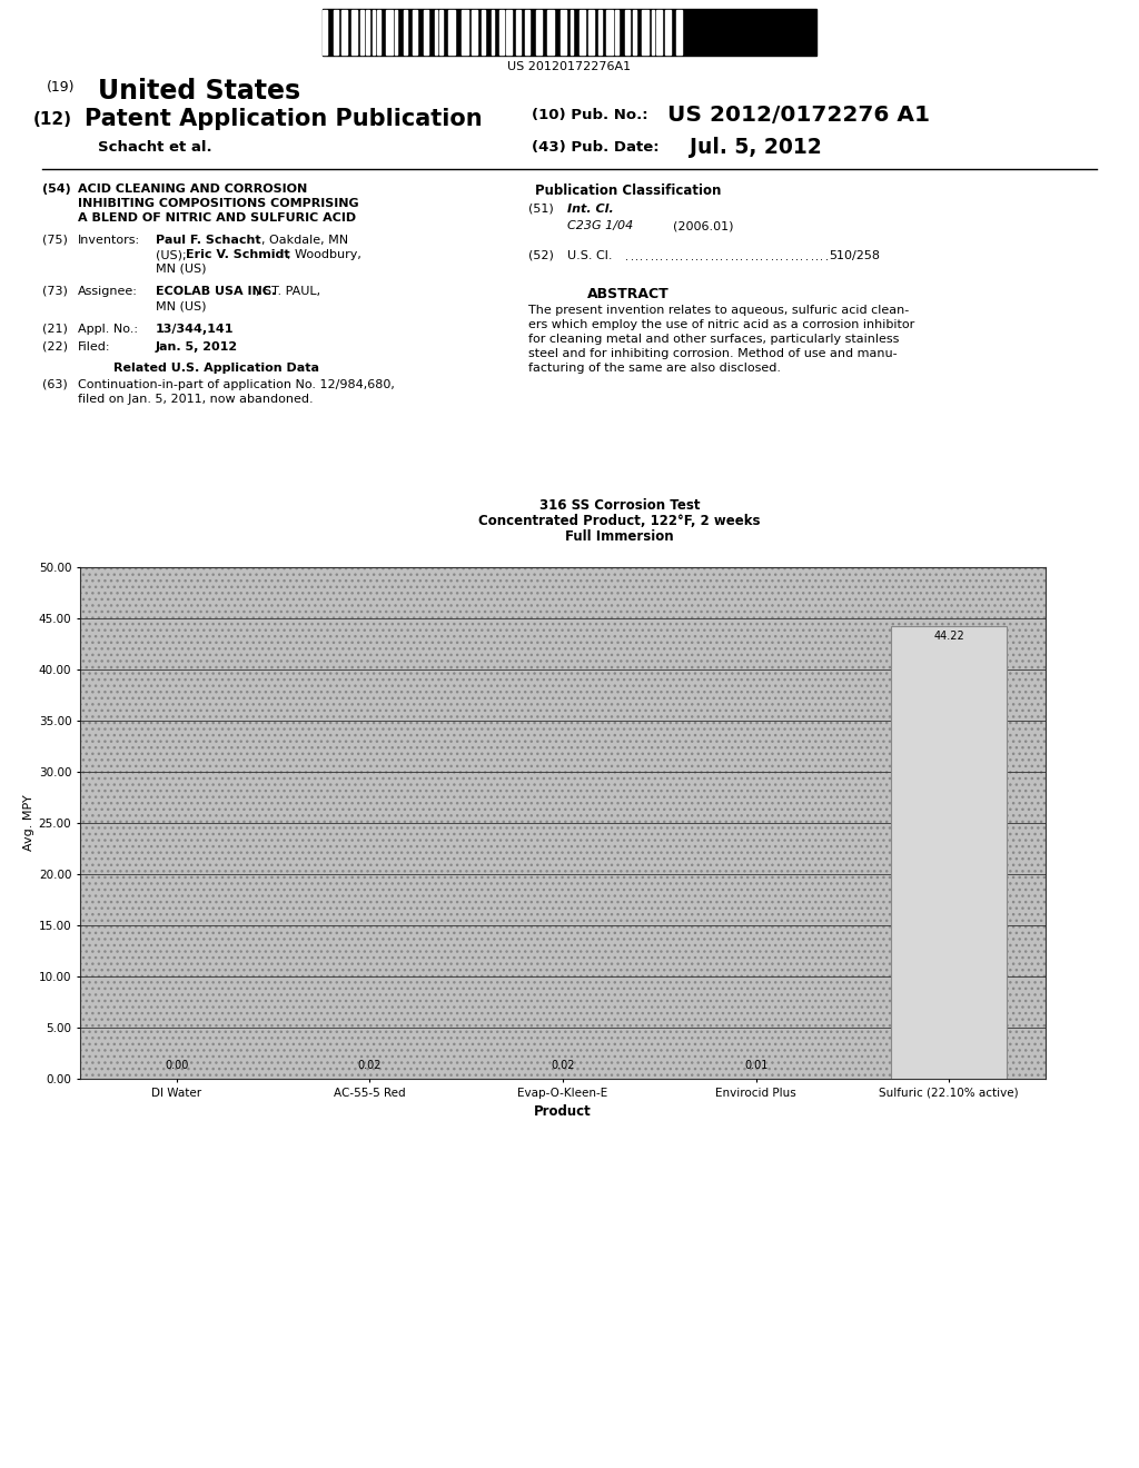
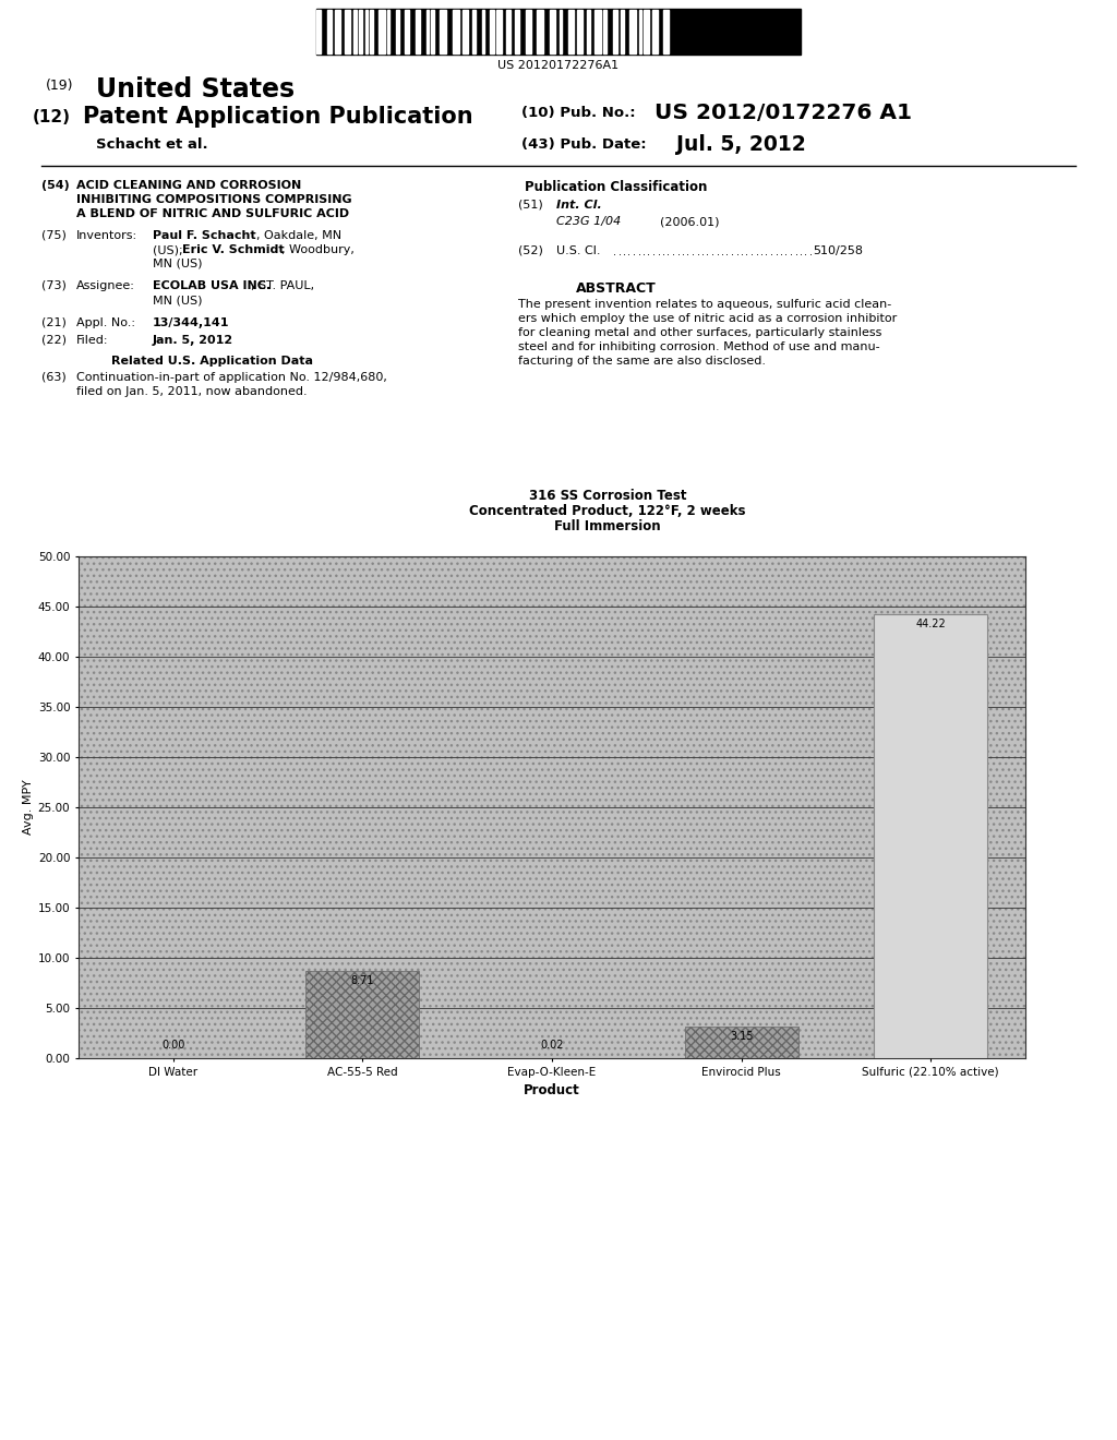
AC-55-5 Red: 0.02 -> 8.71
Envirocid Plus: 0.01 -> 3.15
